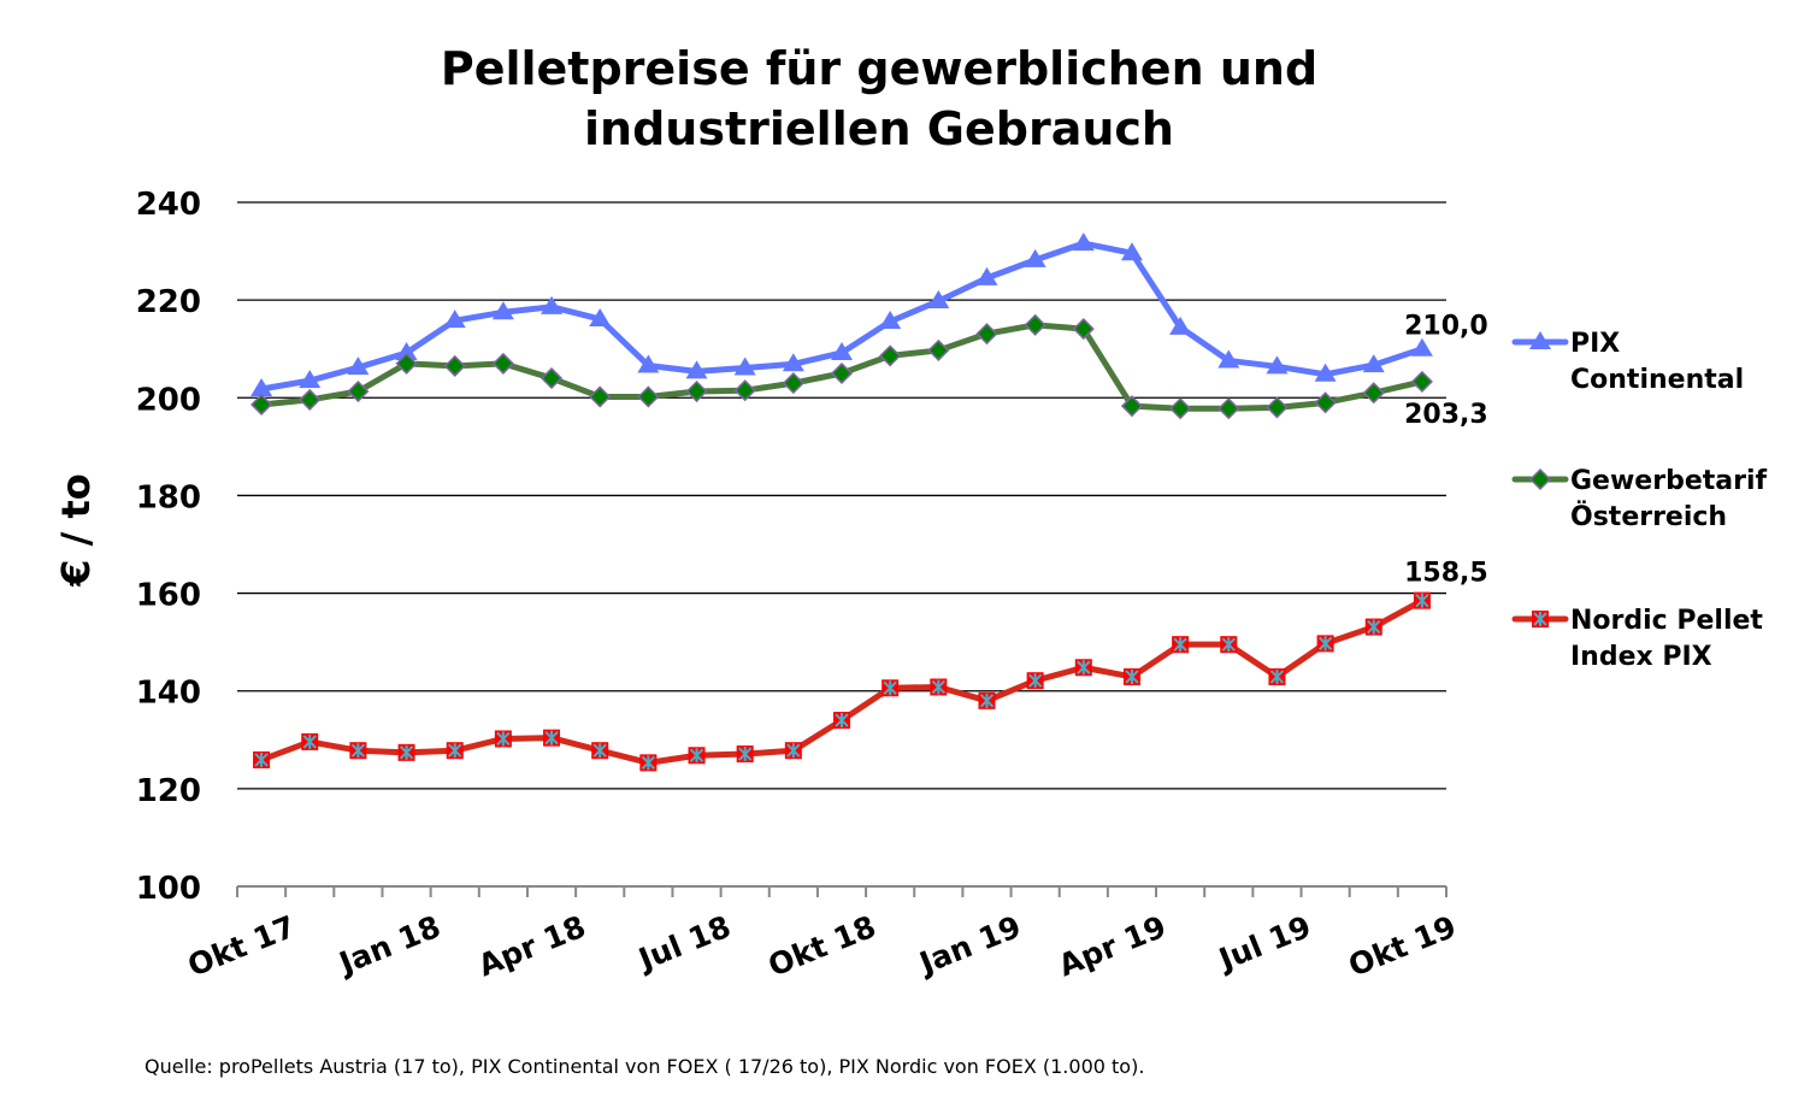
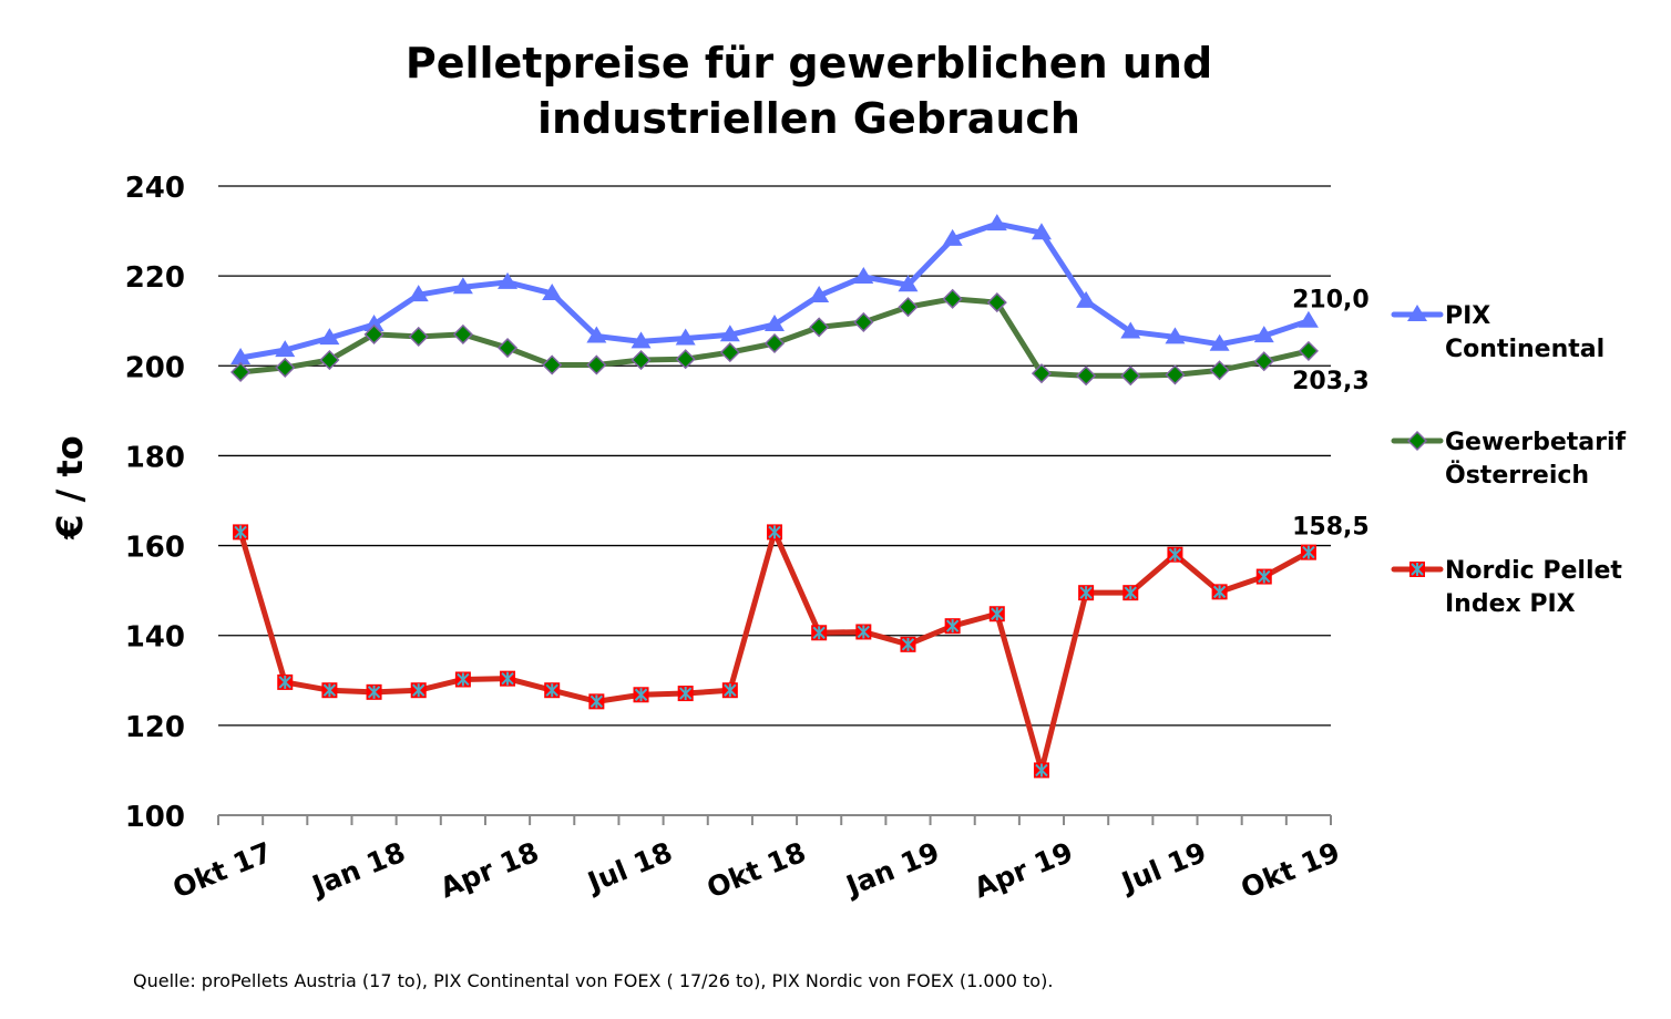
Nordic Pellet Index PIX/Okt 17: 126 -> 163
Nordic Pellet Index PIX/Okt 18: 134 -> 163
PIX Continental/Jan 19: 224 -> 218
Nordic Pellet Index PIX/Apr 19: 143 -> 110
Nordic Pellet Index PIX/Jul 19: 143 -> 158
